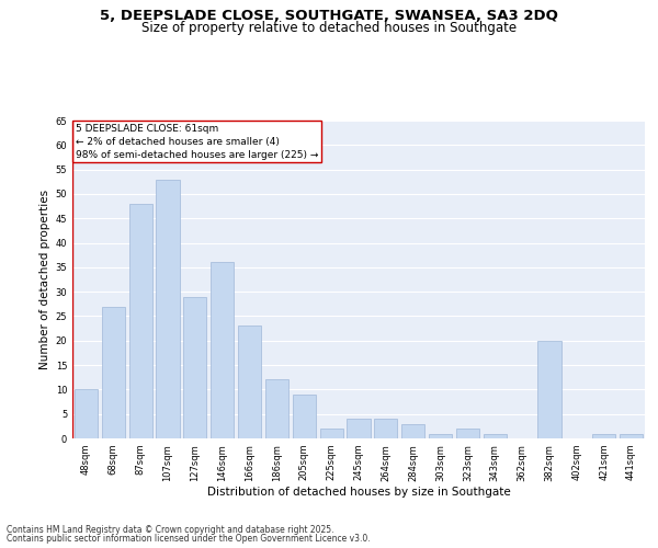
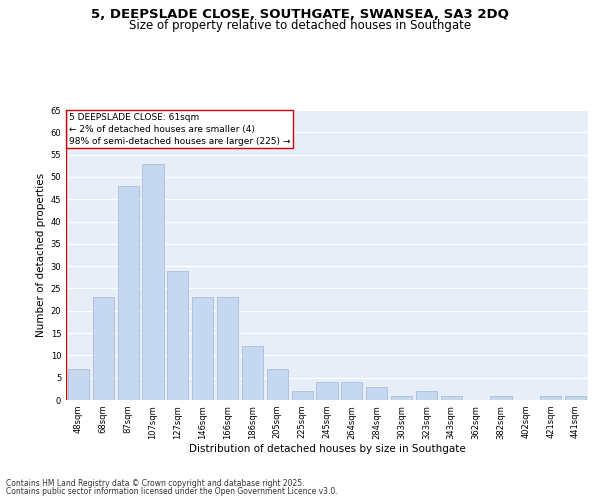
48sqm: 10 -> 7
68sqm: 27 -> 23
146sqm: 36 -> 23
205sqm: 9 -> 7
382sqm: 20 -> 1
